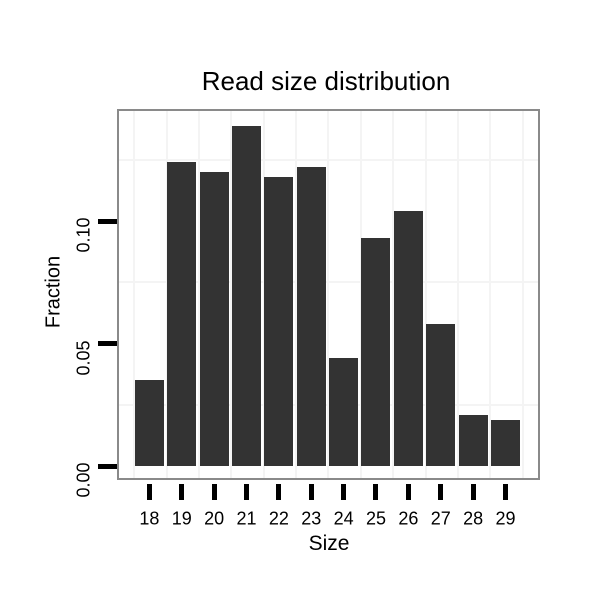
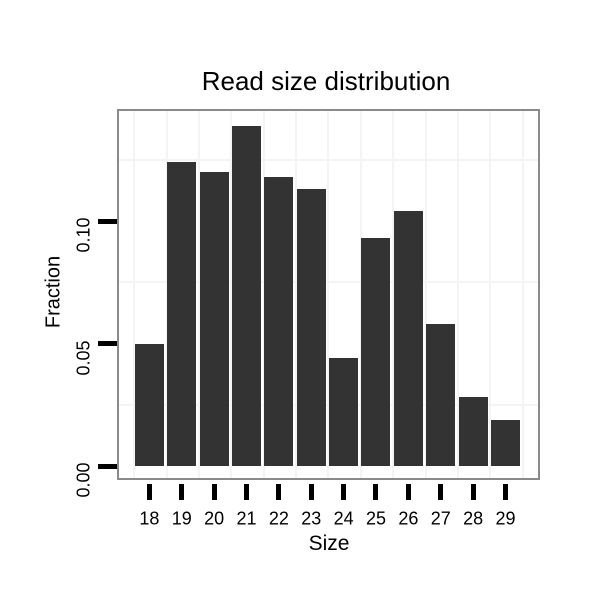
18: 0.035 -> 0.050
23: 0.122 -> 0.113
28: 0.021 -> 0.028
